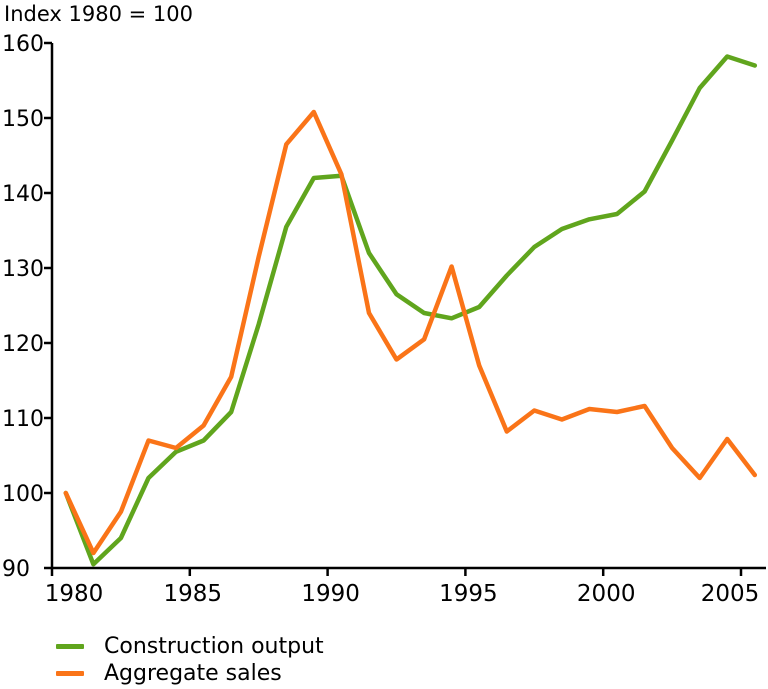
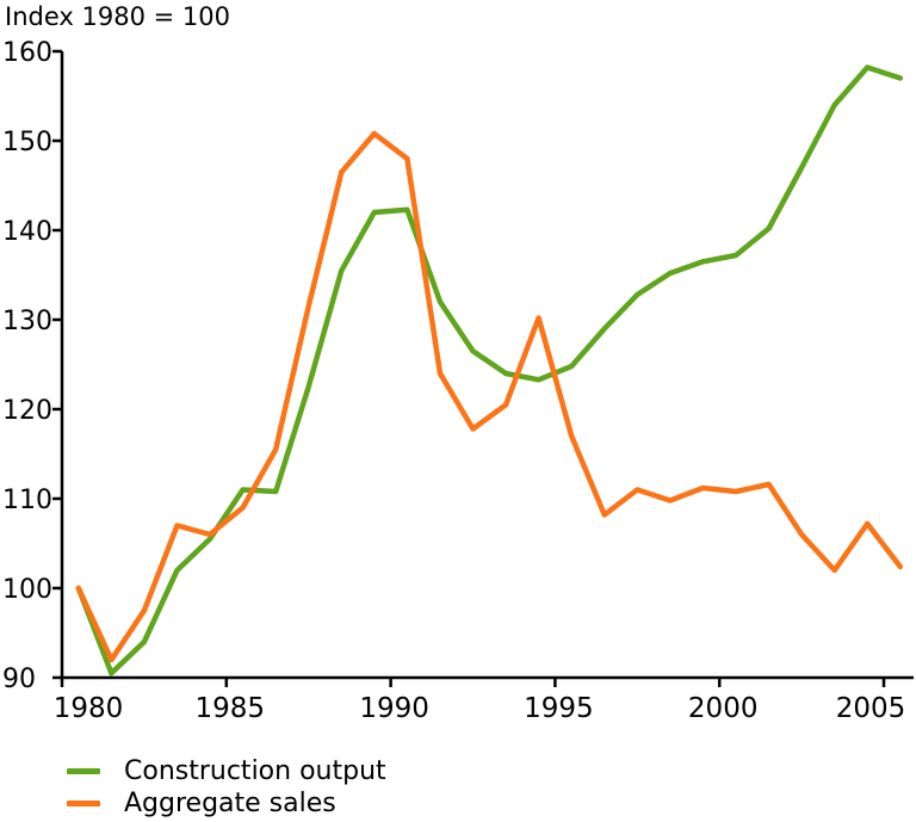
Construction output/1985: 107 -> 111
Aggregate sales/1990: 142 -> 148
